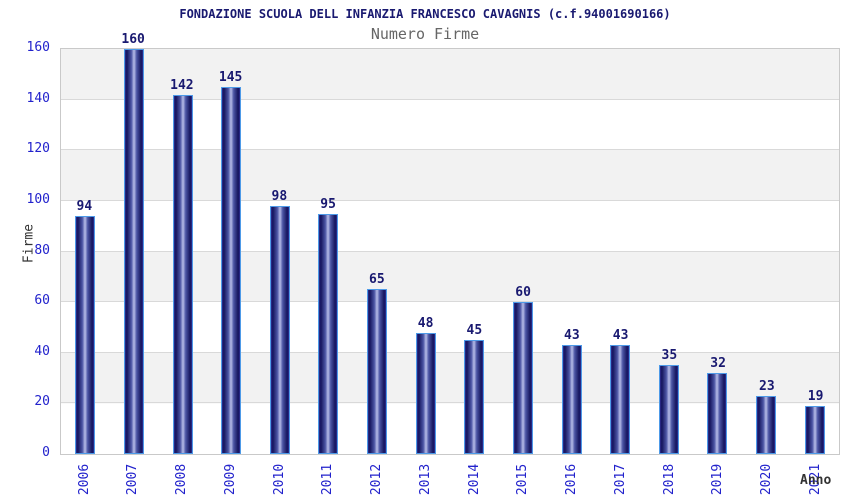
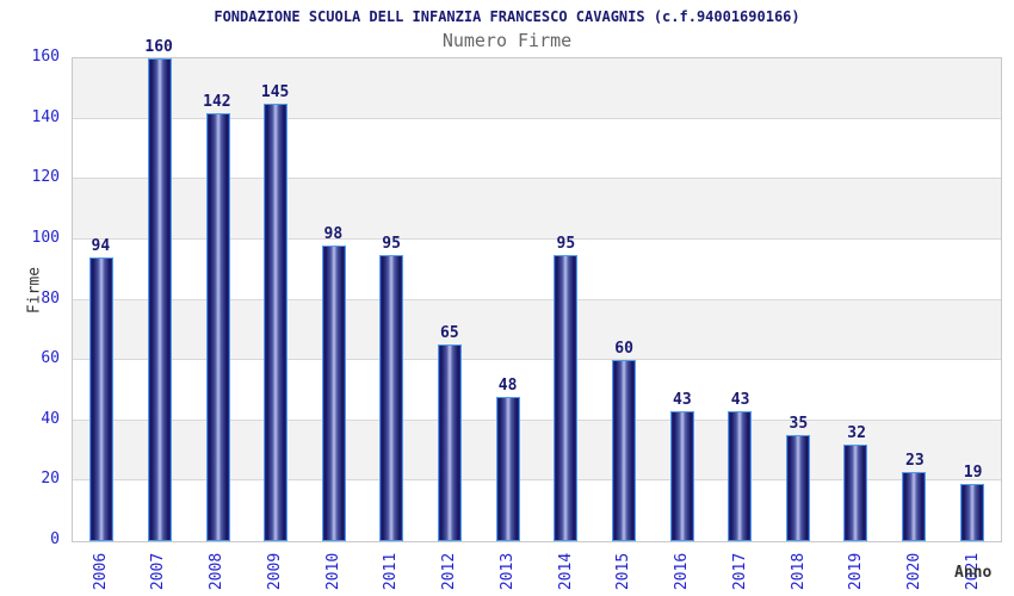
2014: 45 -> 95
